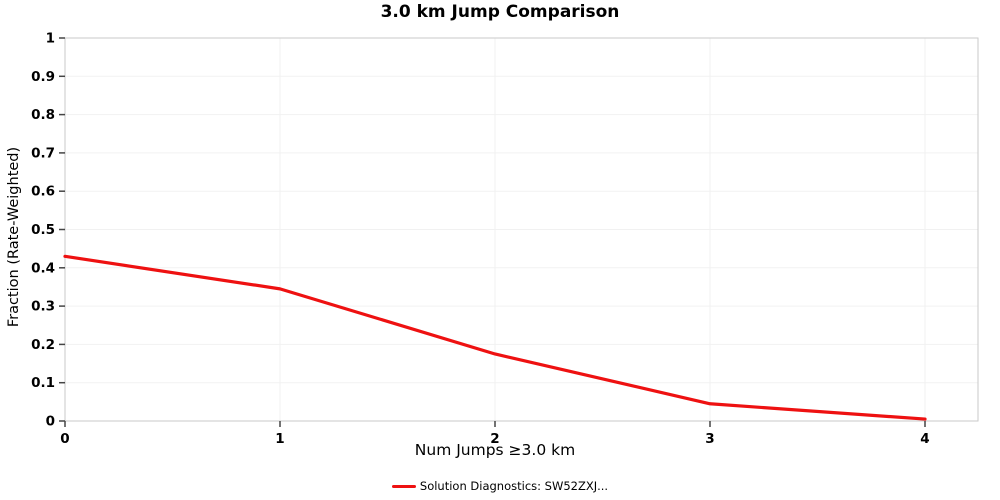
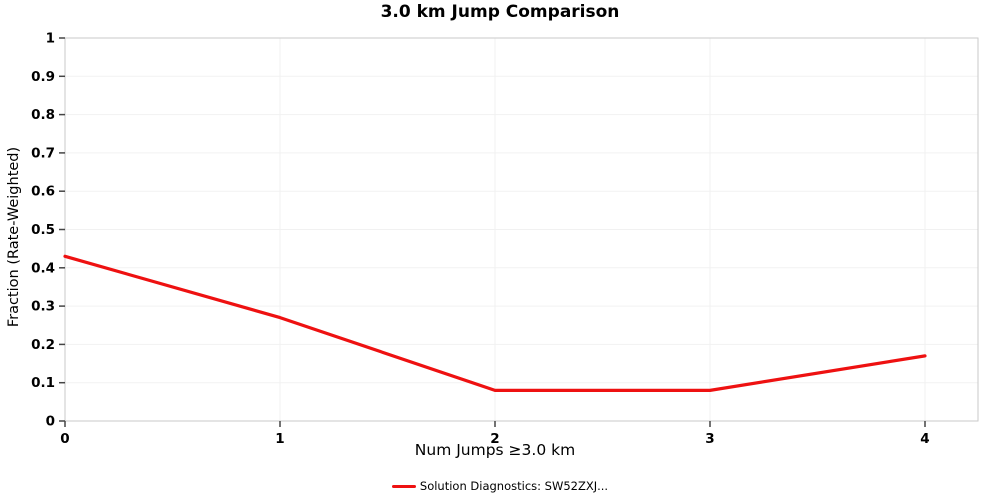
1: 0.34 -> 0.27
2: 0.17 -> 0.08
3: 0.04 -> 0.08
4: 0.01 -> 0.17
